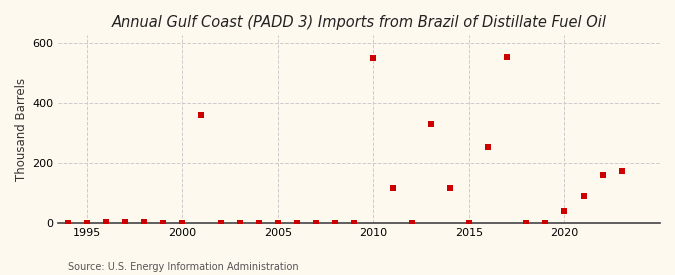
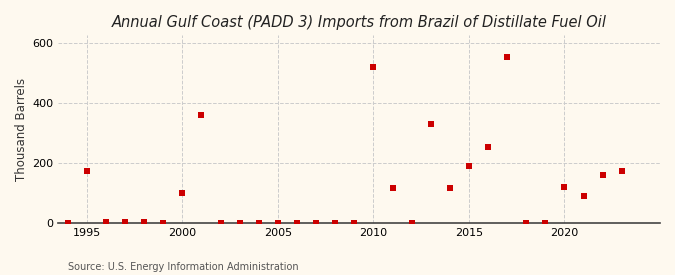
1995: 2 -> 175
2000: 2 -> 100
2010: 548 -> 520
2015: 2 -> 190
2020: 40 -> 120
